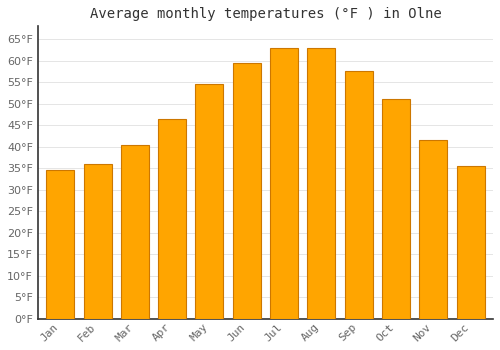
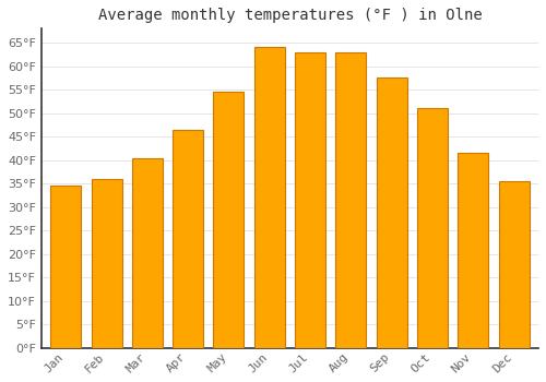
Jun: 59.5°F -> 64.0°F
